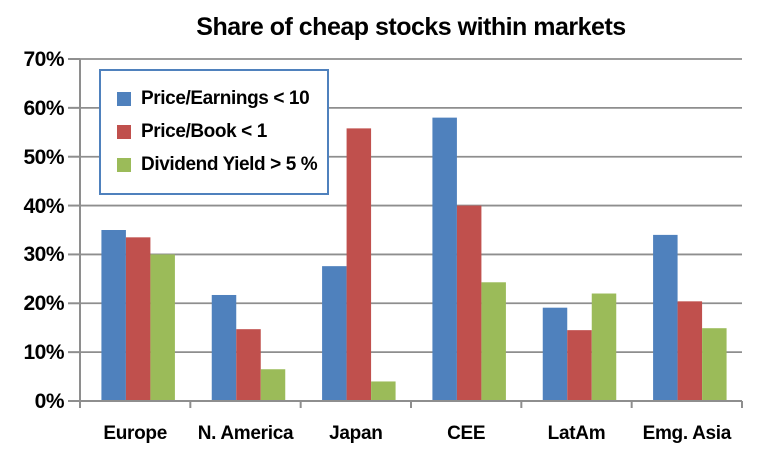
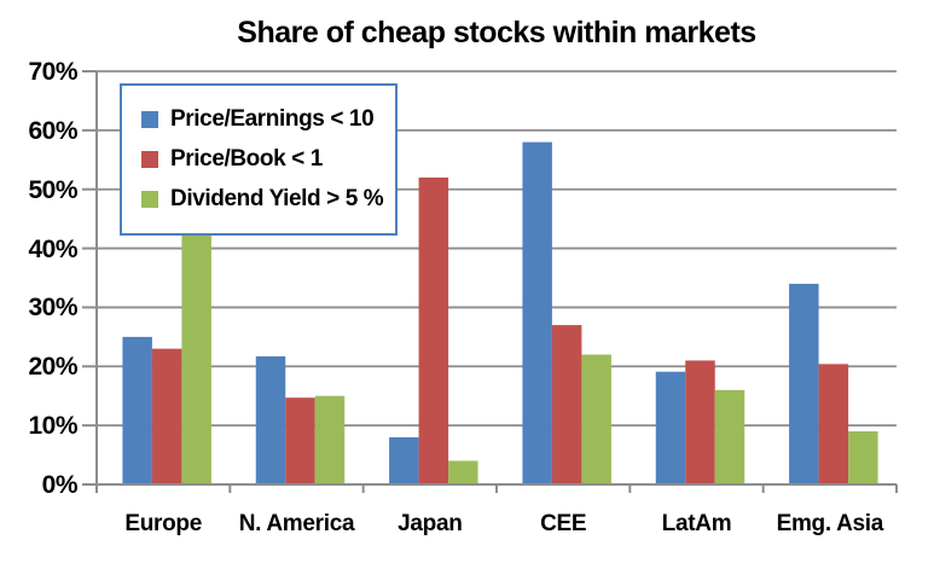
Price/Earnings < 10/Europe: 35% -> 25%
Price/Book < 1/Europe: 34% -> 23%
Dividend Yield > 5 %/Europe: 30% -> 48%
Dividend Yield > 5 %/N. America: 6% -> 15%
Price/Earnings < 10/Japan: 28% -> 8%
Price/Book < 1/Japan: 56% -> 52%
Price/Book < 1/CEE: 40% -> 27%
Dividend Yield > 5 %/CEE: 24% -> 22%
Price/Book < 1/LatAm: 14% -> 21%
Dividend Yield > 5 %/LatAm: 22% -> 16%
Dividend Yield > 5 %/Emg. Asia: 15% -> 9%
